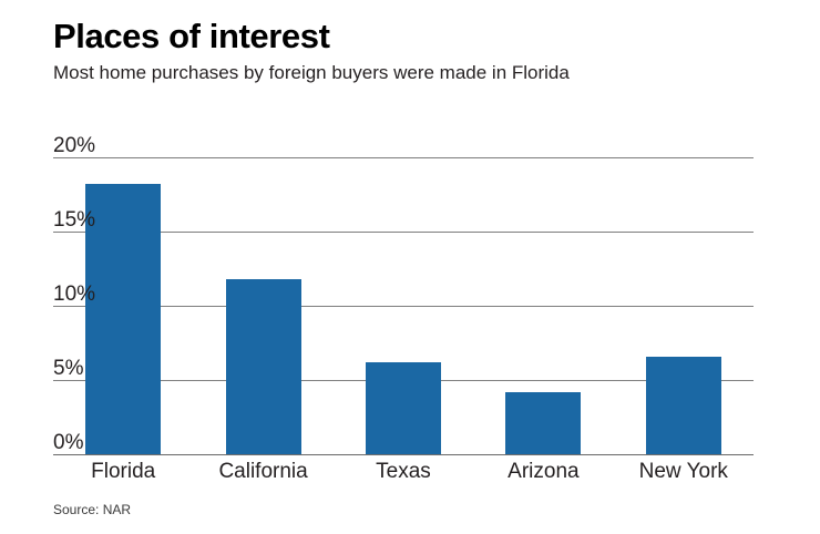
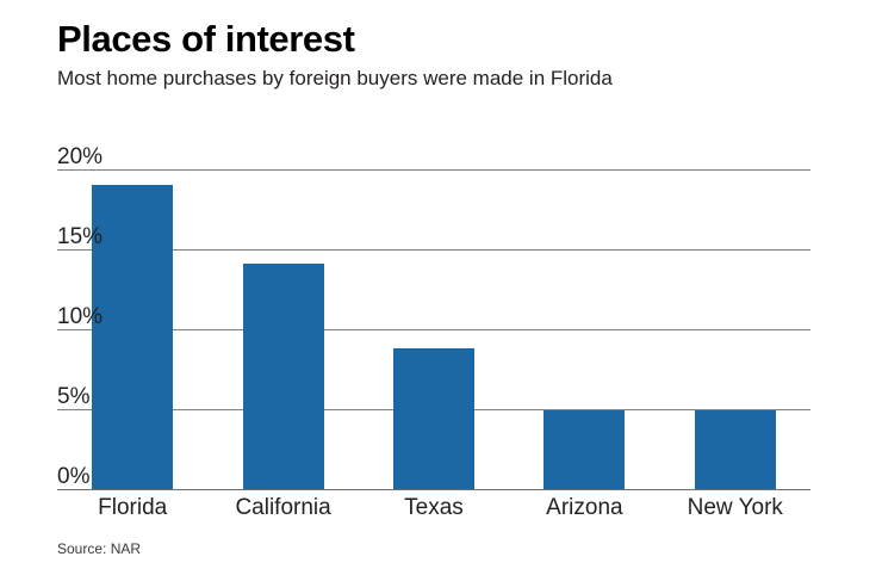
Florida: 18.2% -> 19.0%
California: 11.8% -> 14.1%
Texas: 6.2% -> 8.8%
Arizona: 4.2% -> 4.9%
New York: 6.6% -> 4.9%
